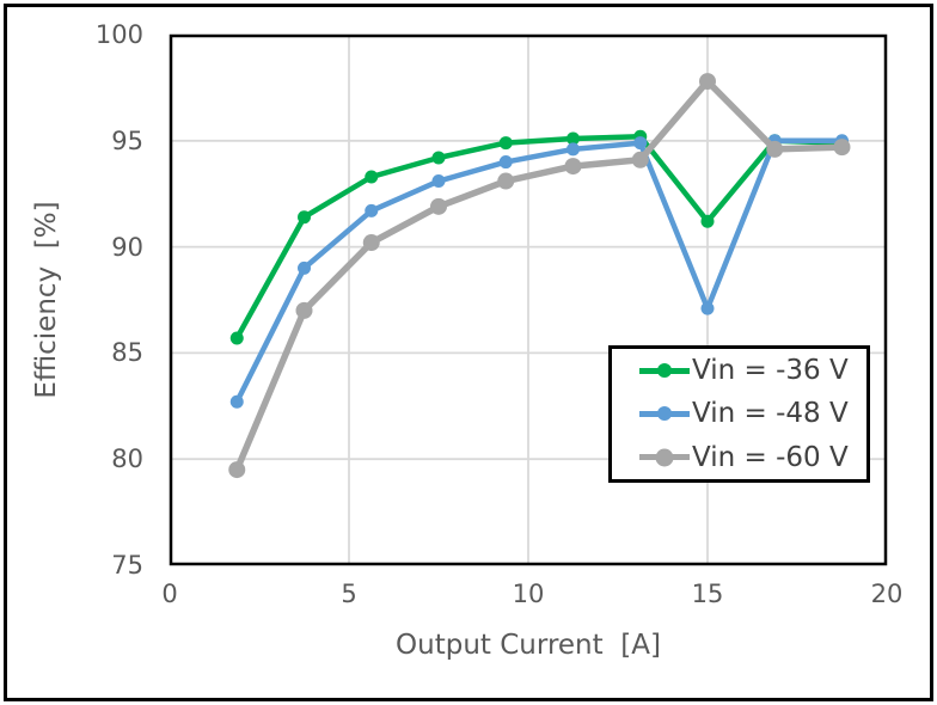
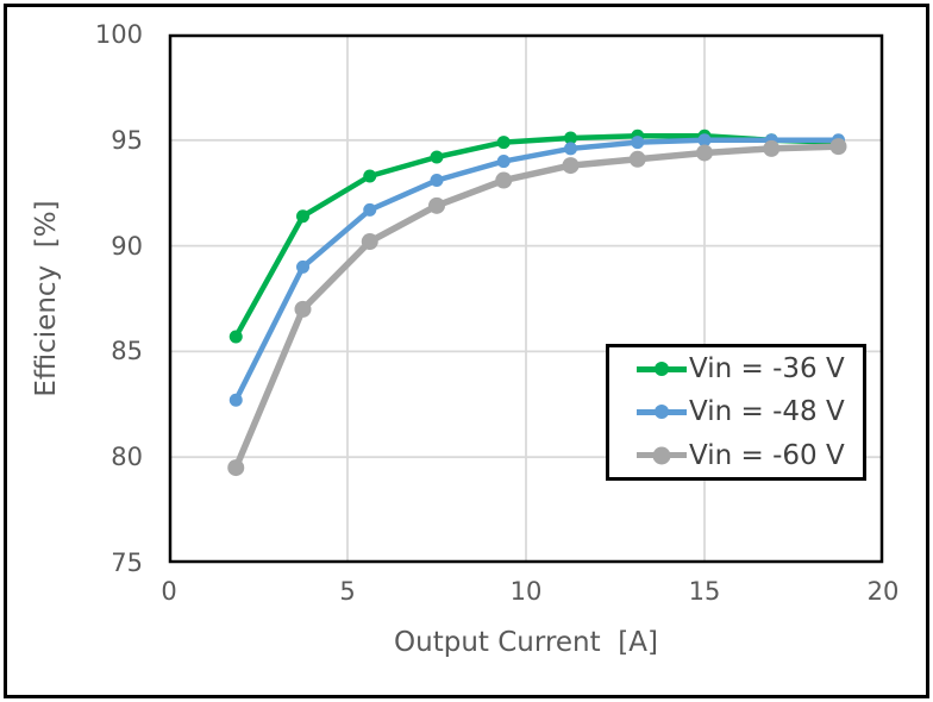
Vin = -36 V/15: 91.2 -> 95.2
Vin = -48 V/15: 87.1 -> 95.0
Vin = -60 V/15: 97.8 -> 94.4
